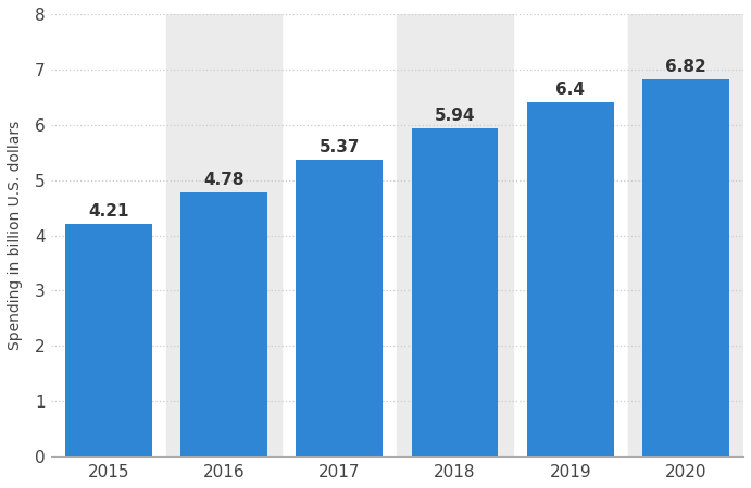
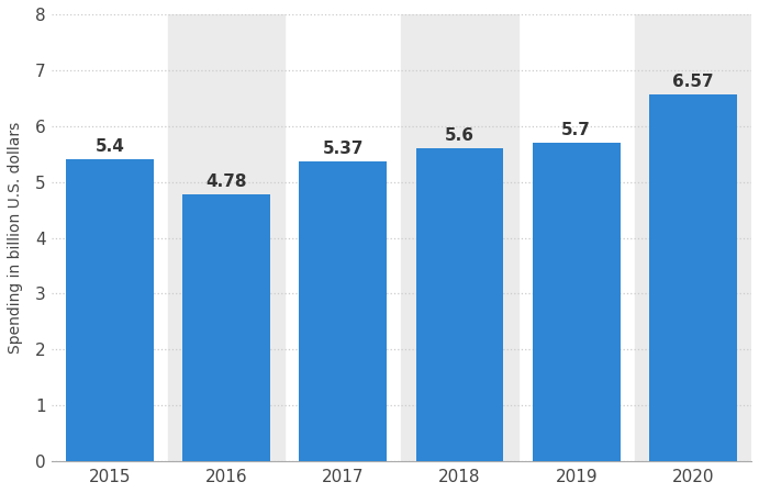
2015: 4.21 -> 5.4
2018: 5.94 -> 5.6
2019: 6.4 -> 5.7
2020: 6.82 -> 6.57
